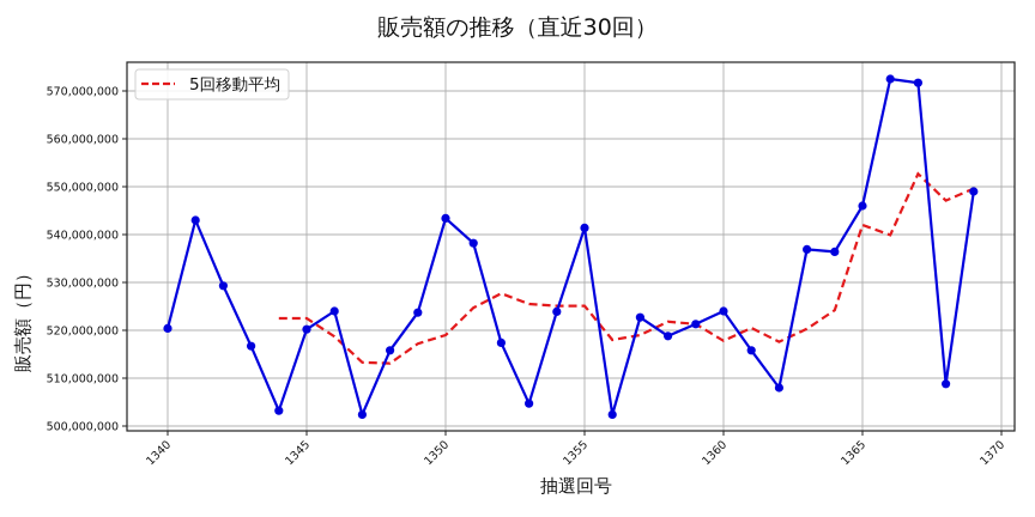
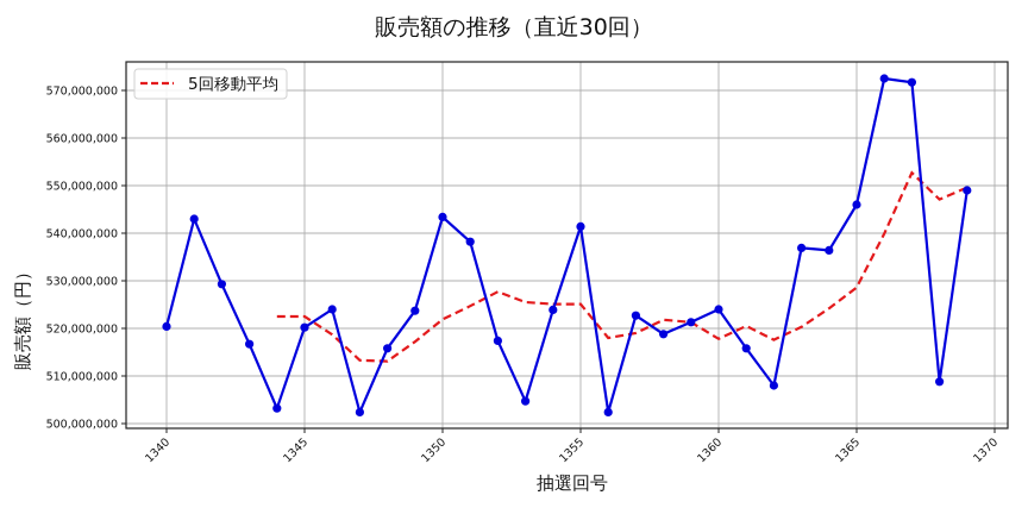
5回移動平均/1350: 519000000 -> 522000000
5回移動平均/1365: 542000000 -> 529000000
